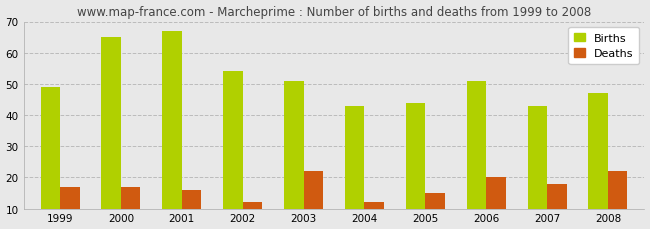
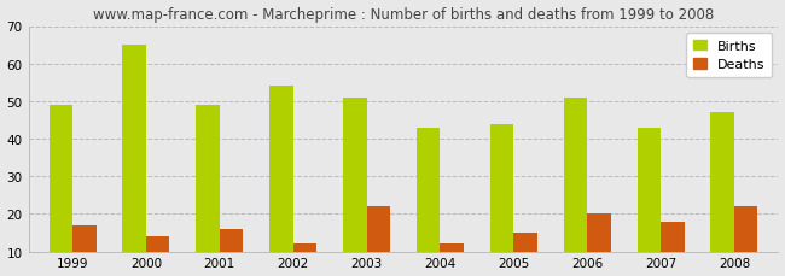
Deaths/2000: 17 -> 14
Births/2001: 67 -> 49
